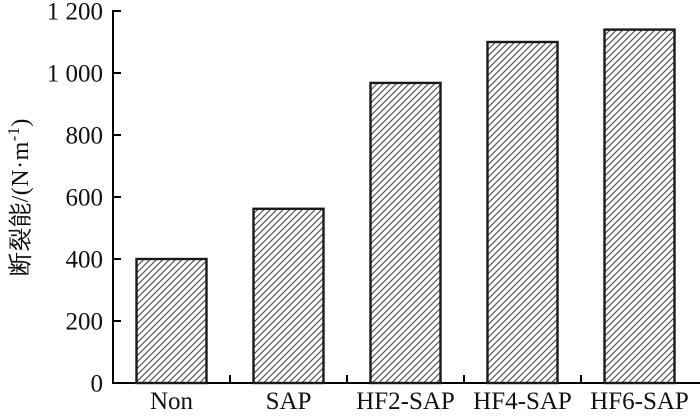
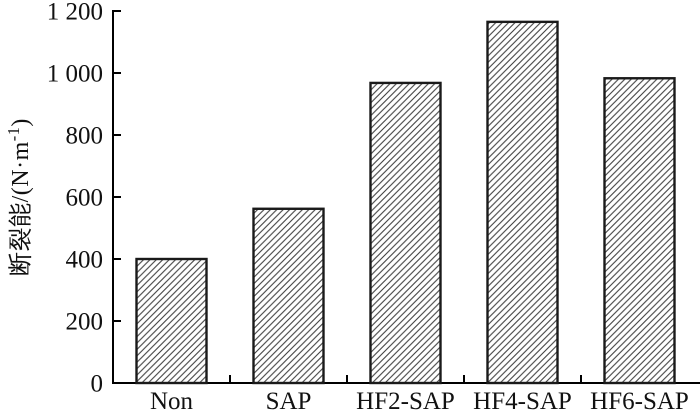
HF4-SAP: 1100 -> 1160
HF6-SAP: 1140 -> 980
